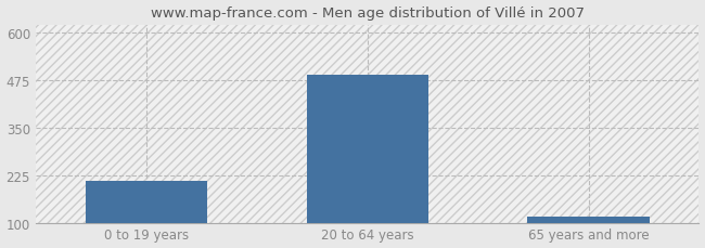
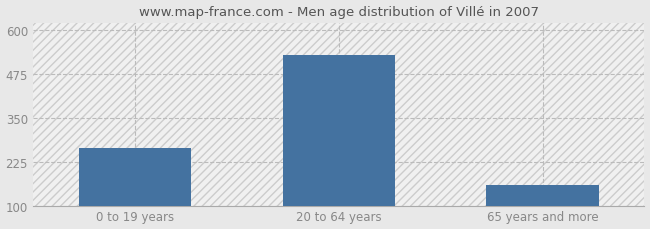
0 to 19 years: 210 -> 265
20 to 64 years: 490 -> 530
65 years and more: 115 -> 160
